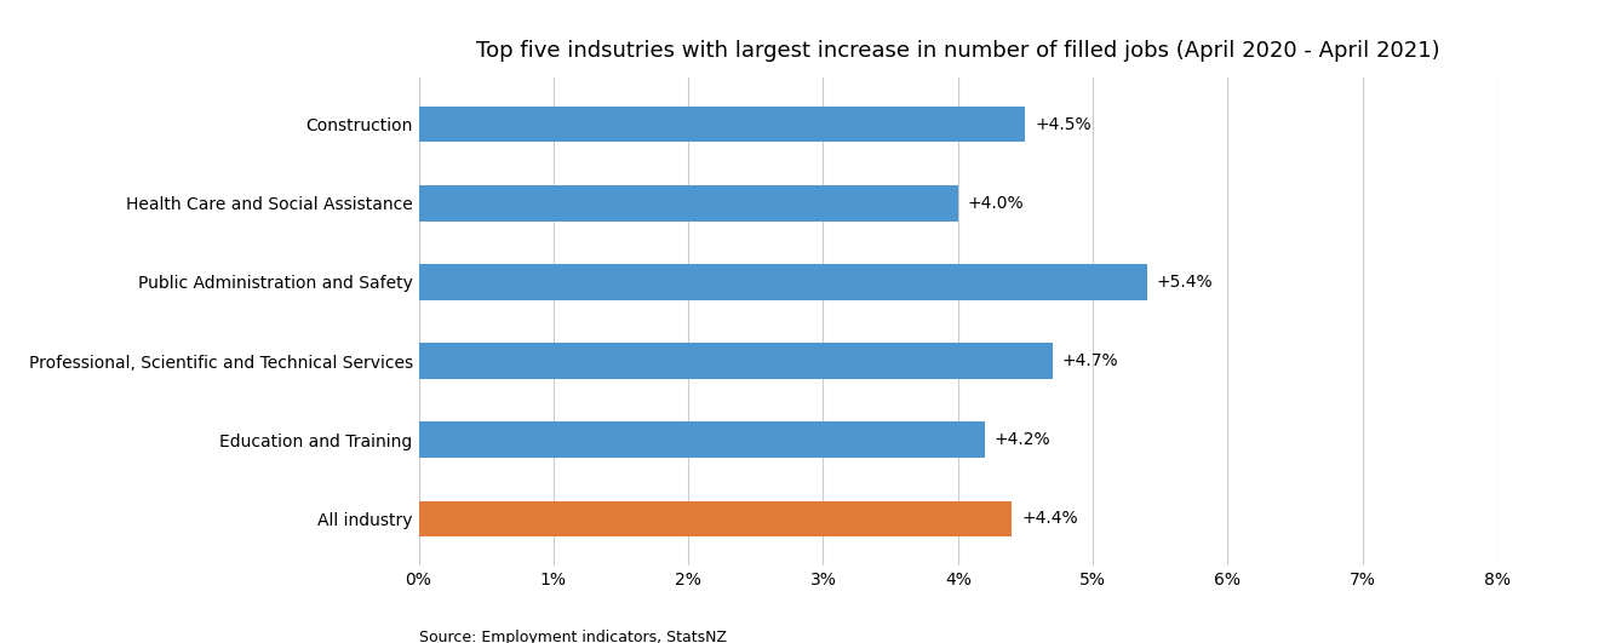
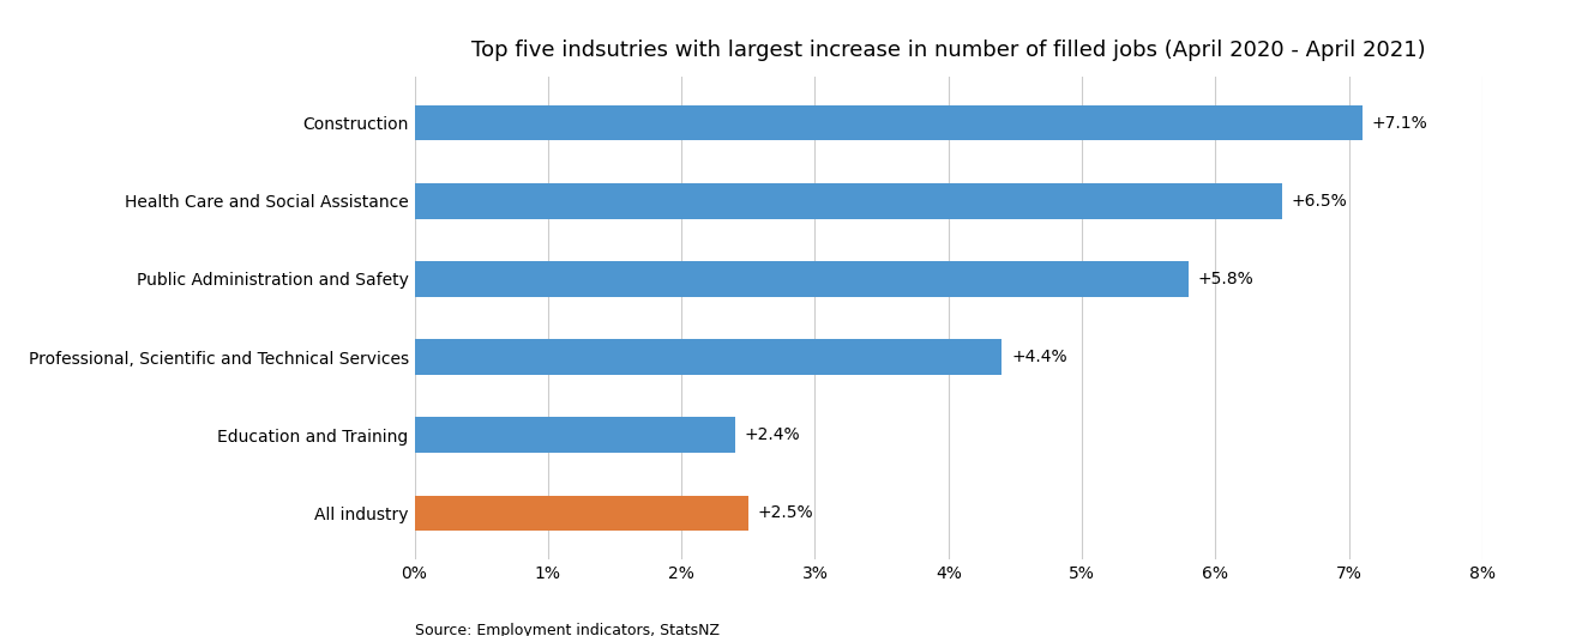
Construction: +4.5% -> +7.1%
Health Care and Social Assistance: +4.0% -> +6.5%
Public Administration and Safety: +5.4% -> +5.8%
Professional, Scientific and Technical Services: +4.7% -> +4.4%
Education and Training: +4.2% -> +2.4%
All industry: +4.4% -> +2.5%
